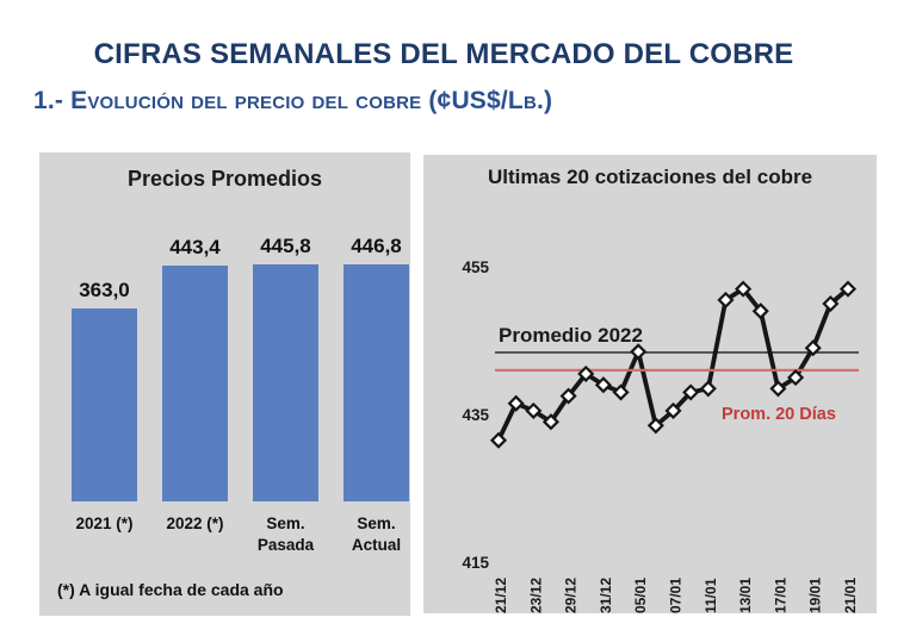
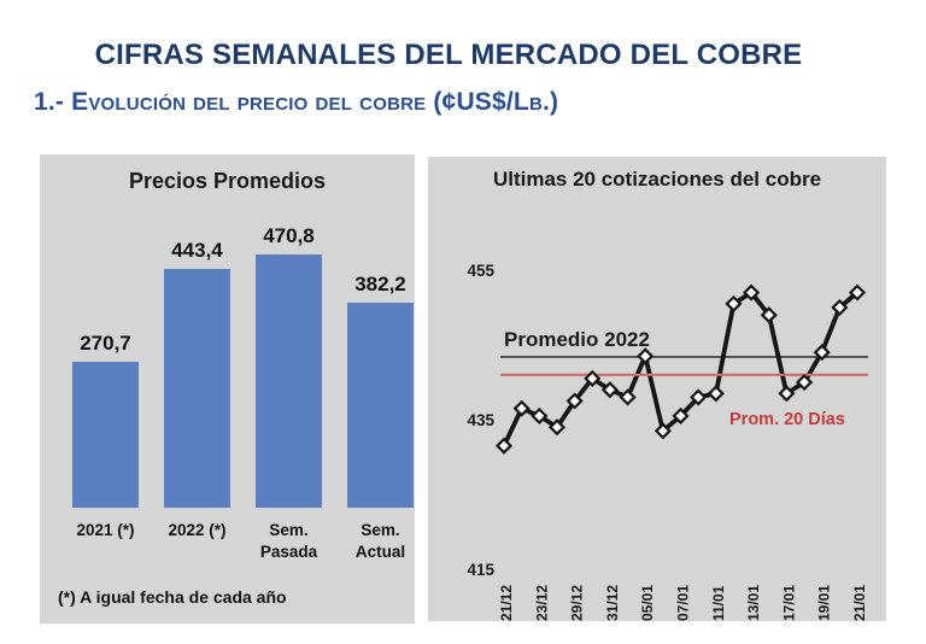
Precios Promedios/2021 (*): 363,0 -> 270,7
Precios Promedios/Sem. Pasada: 445,8 -> 470,8
Precios Promedios/Sem. Actual: 446,8 -> 382,2
